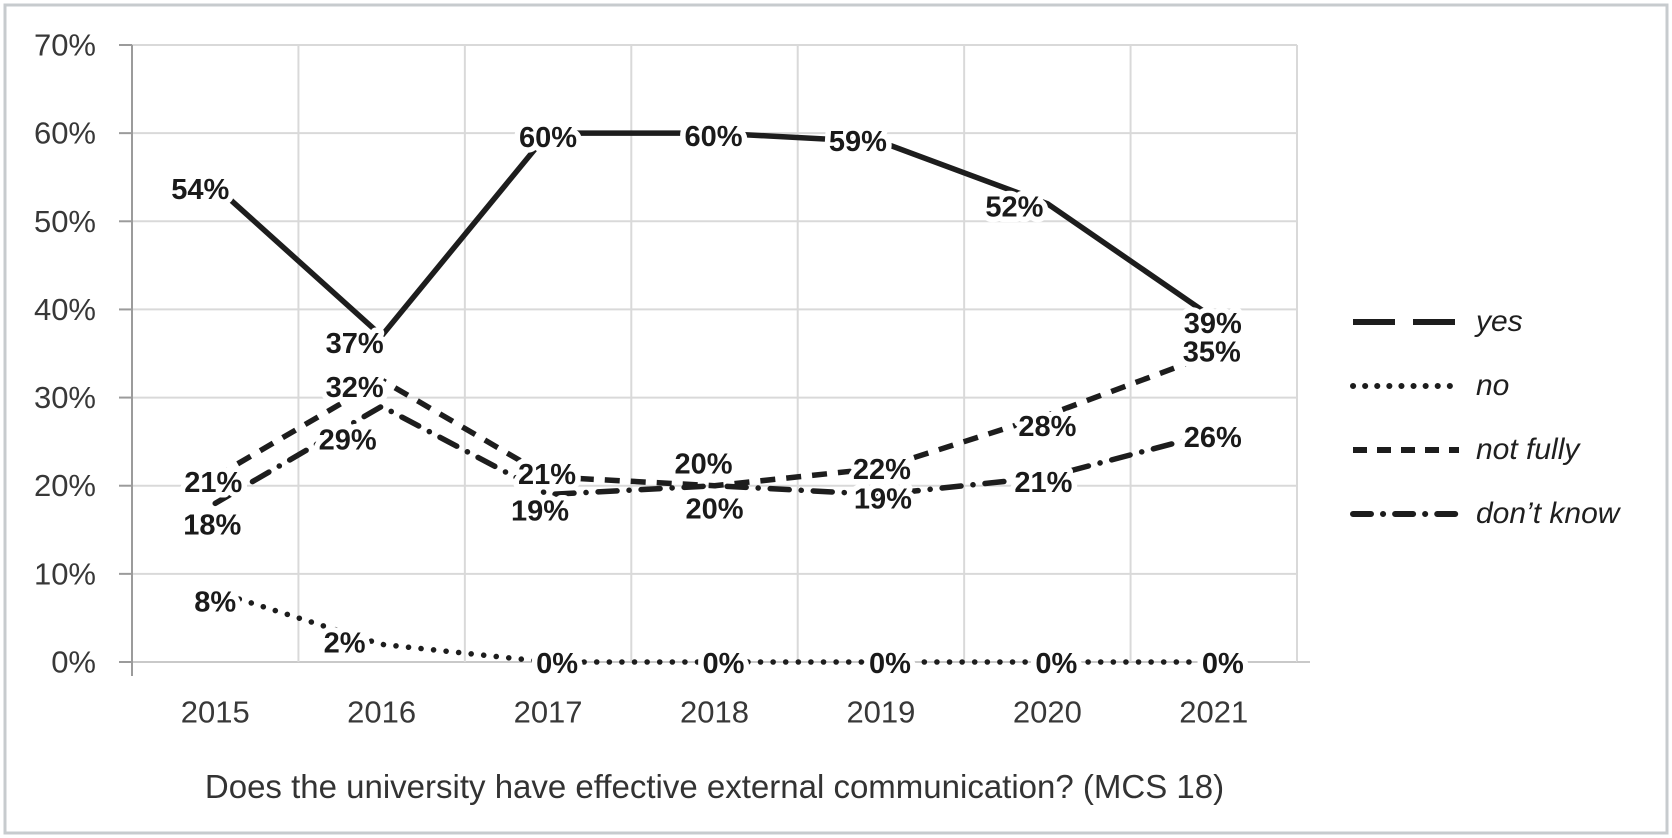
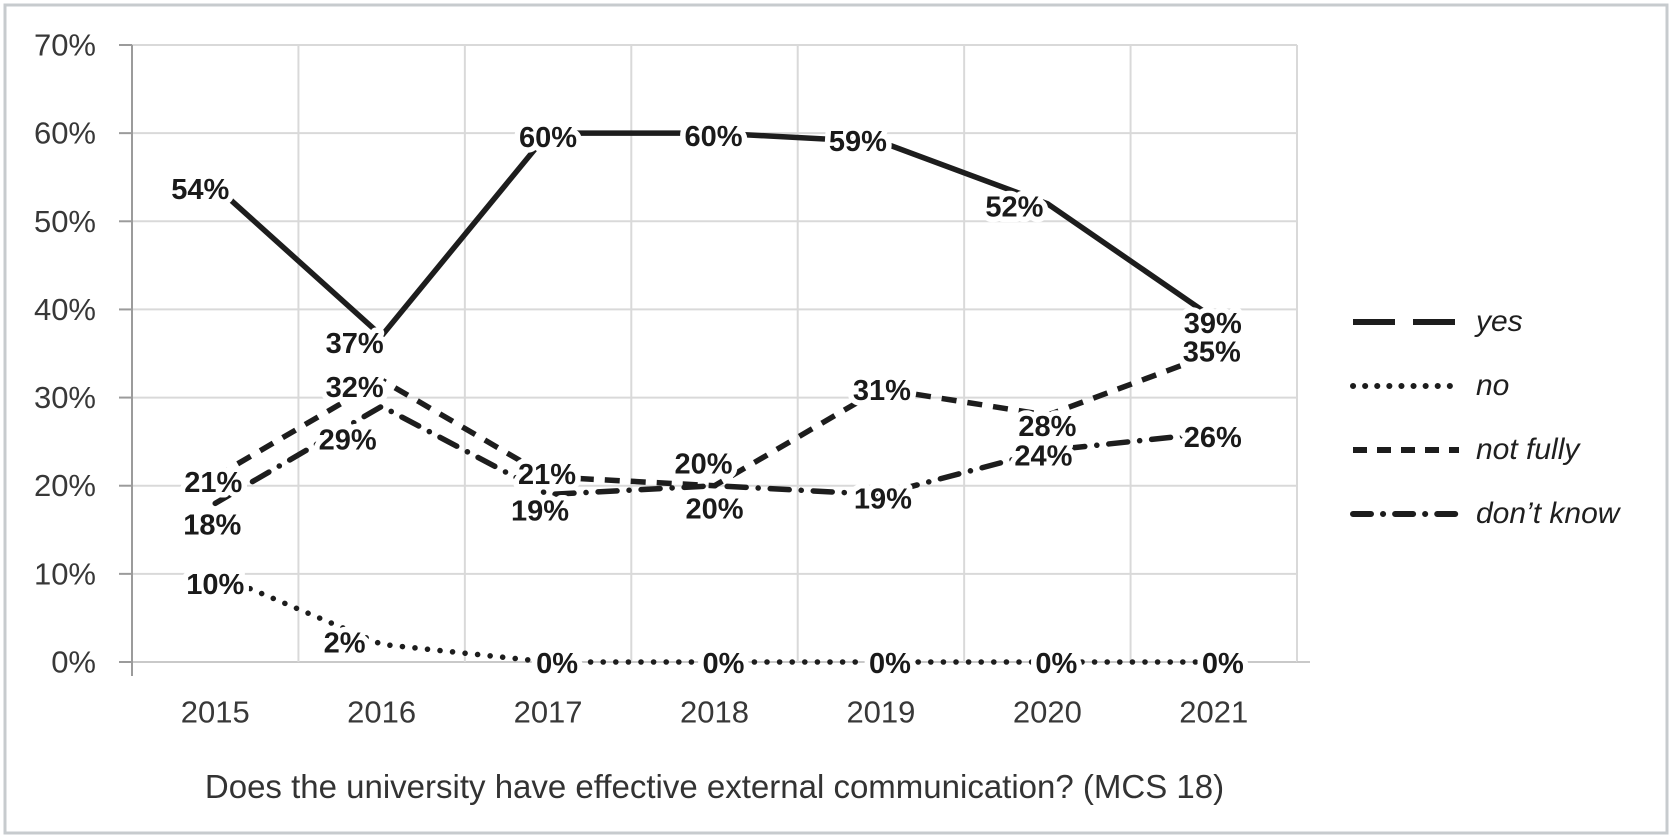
no/2015: 8% -> 10%
not fully/2019: 22% -> 31%
don’t know/2020: 21% -> 24%
